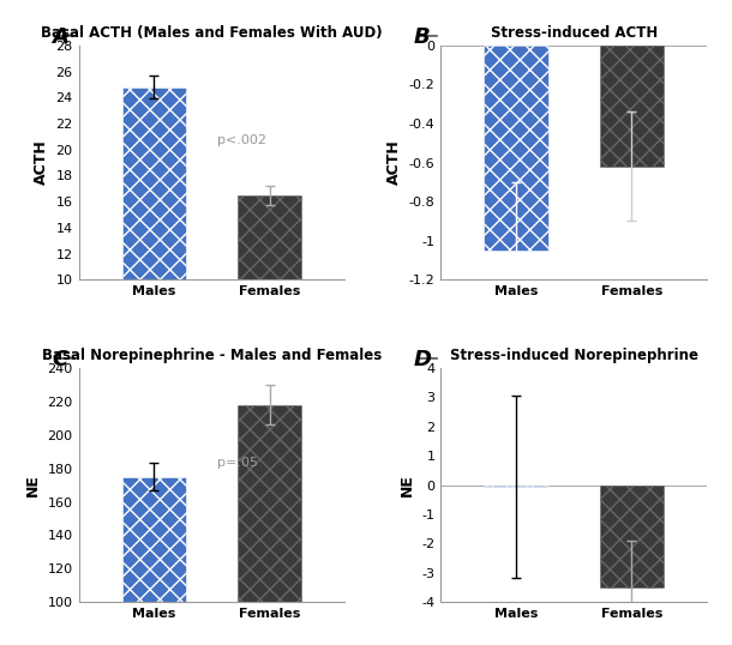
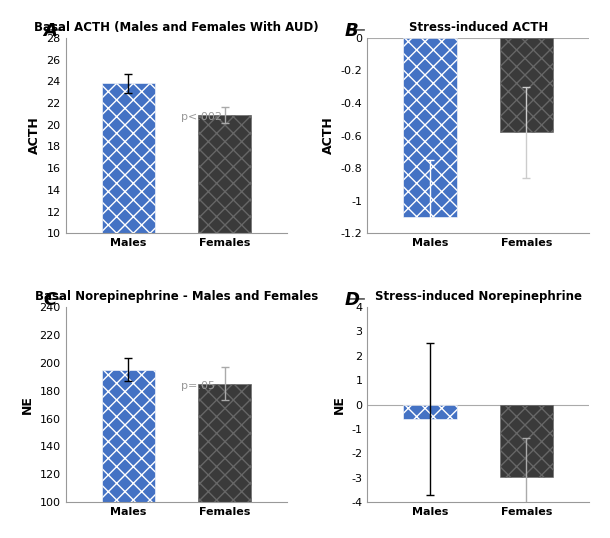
Basal ACTH (Males and Females With AUD)/Males: 24.8 -> 23.8
Basal ACTH (Males and Females With AUD)/Females: 16.5 -> 20.9
Stress-induced ACTH/Males: -1.05 -> -1.10
Stress-induced ACTH/Females: -0.62 -> -0.58
Basal Norepinephrine - Males and Females/Males: 175 -> 195
Basal Norepinephrine - Males and Females/Females: 218 -> 185
Stress-induced Norepinephrine/Males: -0.05 -> -0.60
Stress-induced Norepinephrine/Females: -3.50 -> -2.95
